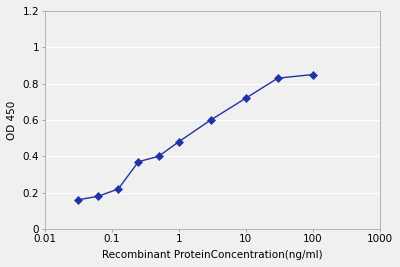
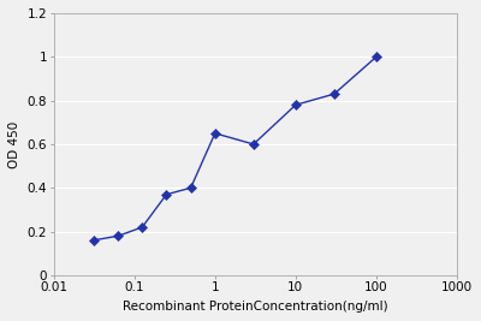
1: 0.48 -> 0.65
10: 0.72 -> 0.78
100: 0.85 -> 1.00
